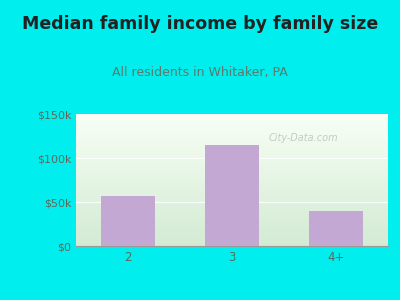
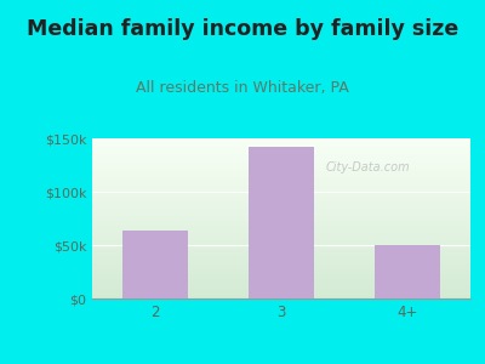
2: $57k -> $64k
3: $115k -> $142k
4+: $40k -> $50k
